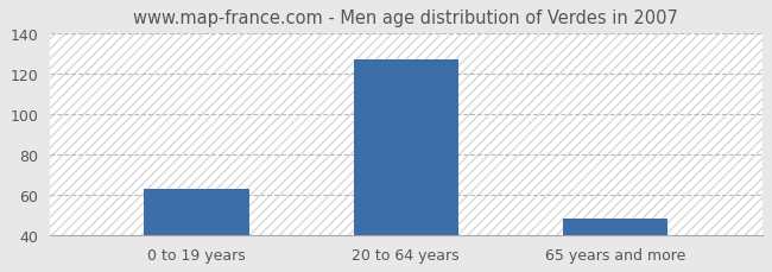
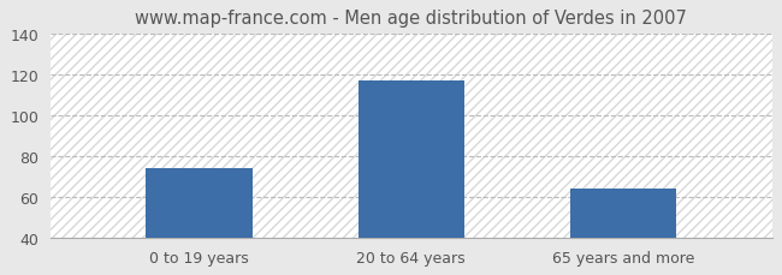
0 to 19 years: 63 -> 74
20 to 64 years: 127 -> 117
65 years and more: 48 -> 64
